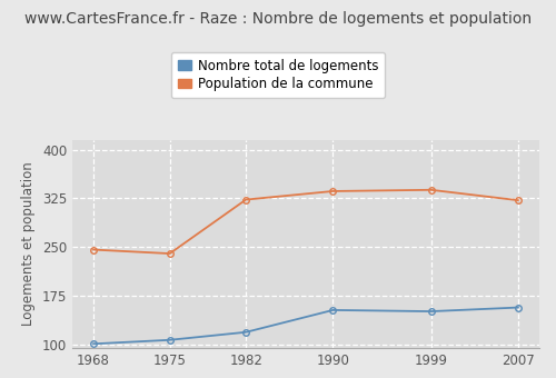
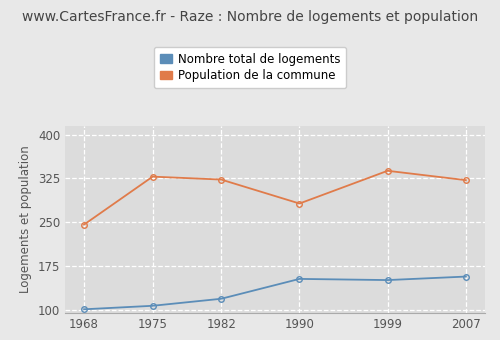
Population de la commune/1975: 240 -> 328
Population de la commune/1990: 336 -> 282
